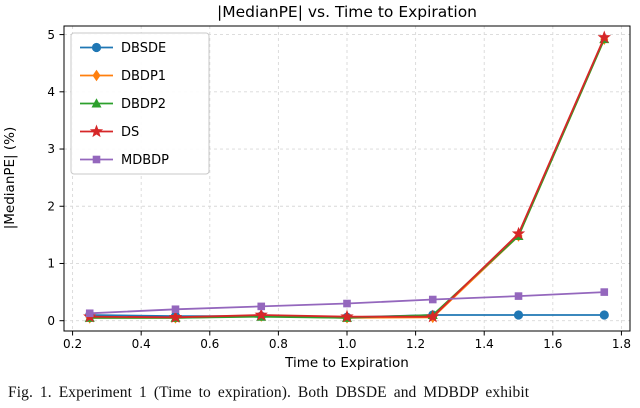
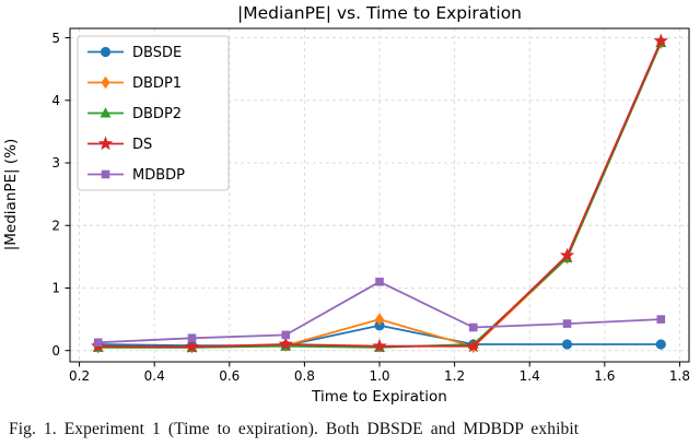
DBSDE/1.0: 0,1 -> 0,4
DBDP1/1.0: 0,1 -> 0,5
MDBDP/1.0: 0,3 -> 1,1
